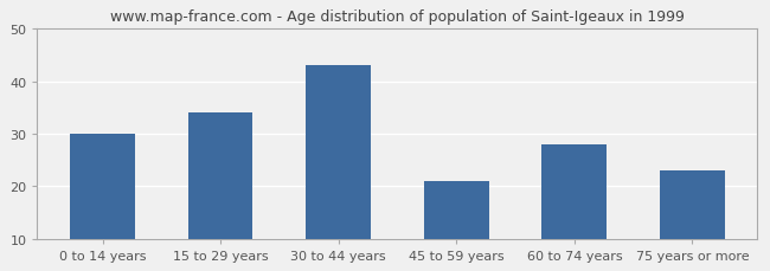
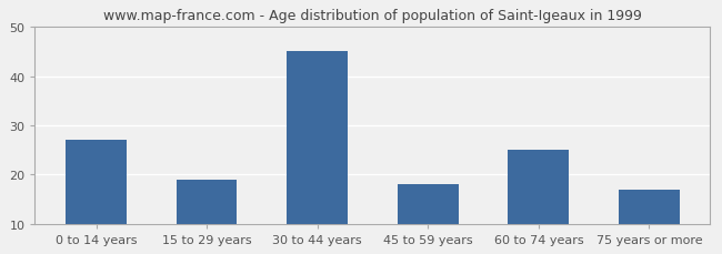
0 to 14 years: 30 -> 27
15 to 29 years: 34 -> 19
30 to 44 years: 43 -> 45
45 to 59 years: 21 -> 18
60 to 74 years: 28 -> 25
75 years or more: 23 -> 17
